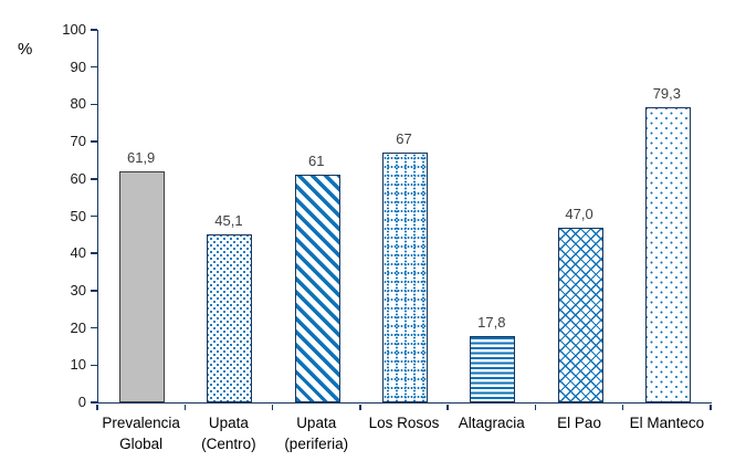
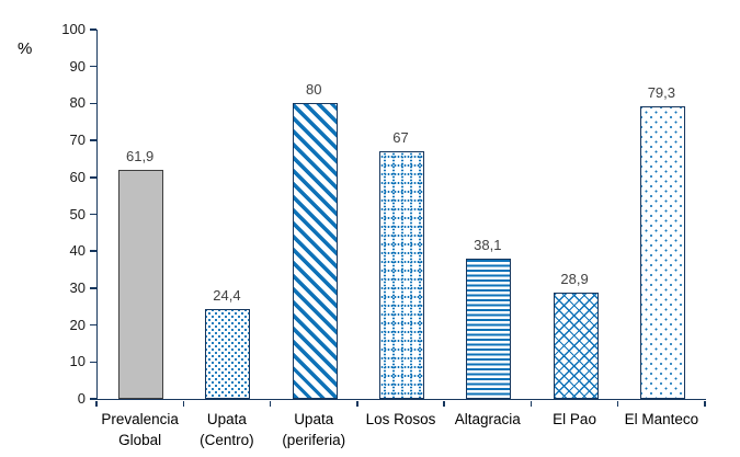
Upata (Centro): 45,1 -> 24,4
Upata (periferia): 61 -> 80
Altagracia: 17,8 -> 38,1
El Pao: 47,0 -> 28,9
